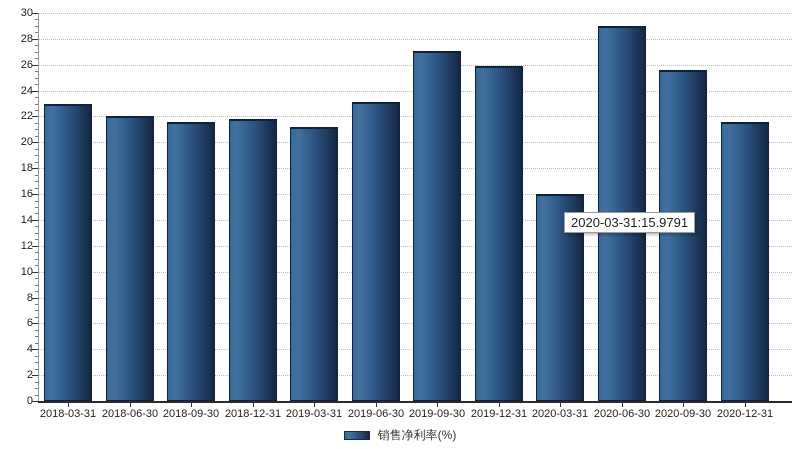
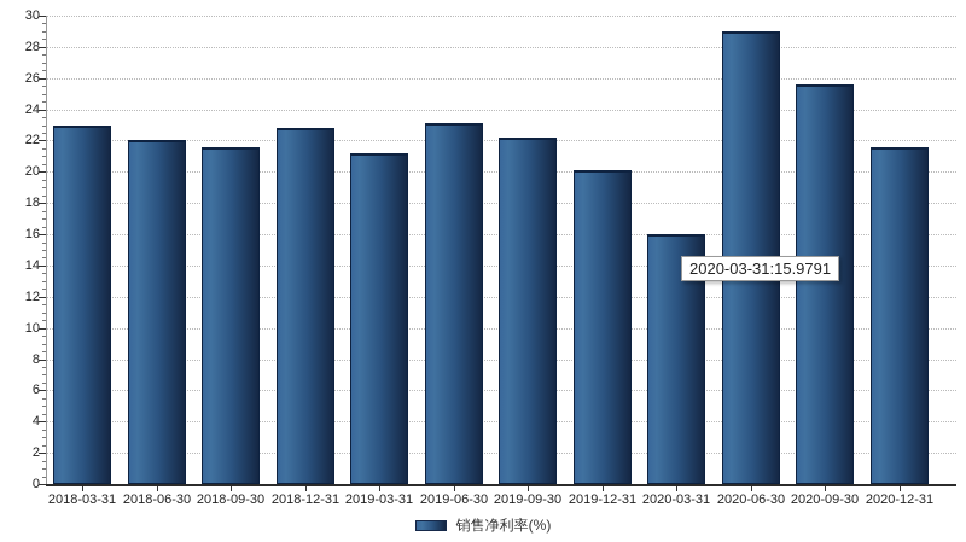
2018-12-31: 21.8 -> 22.8
2019-09-30: 27.1 -> 22.2
2019-12-31: 25.9 -> 20.1
